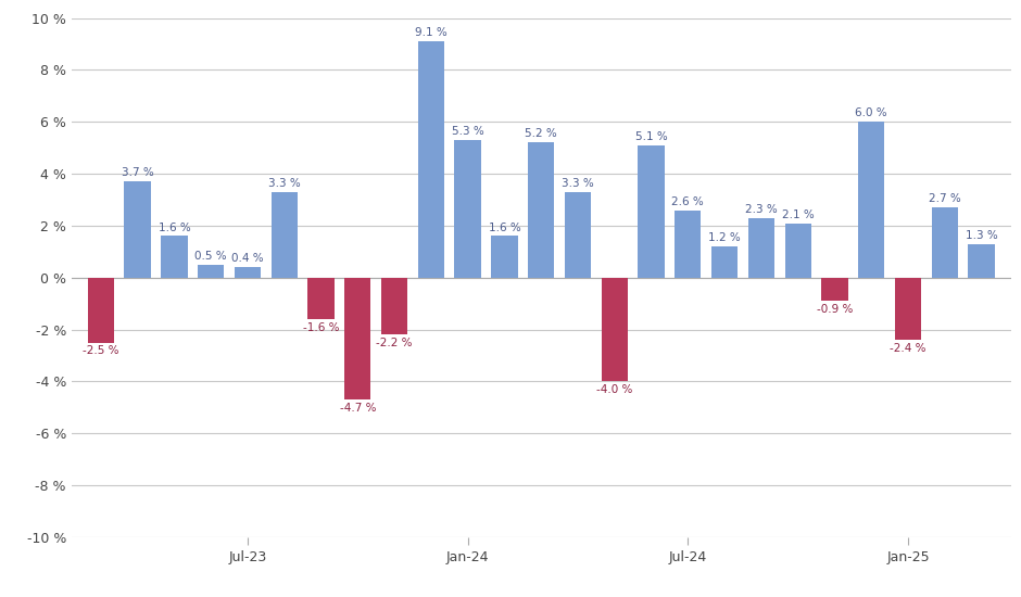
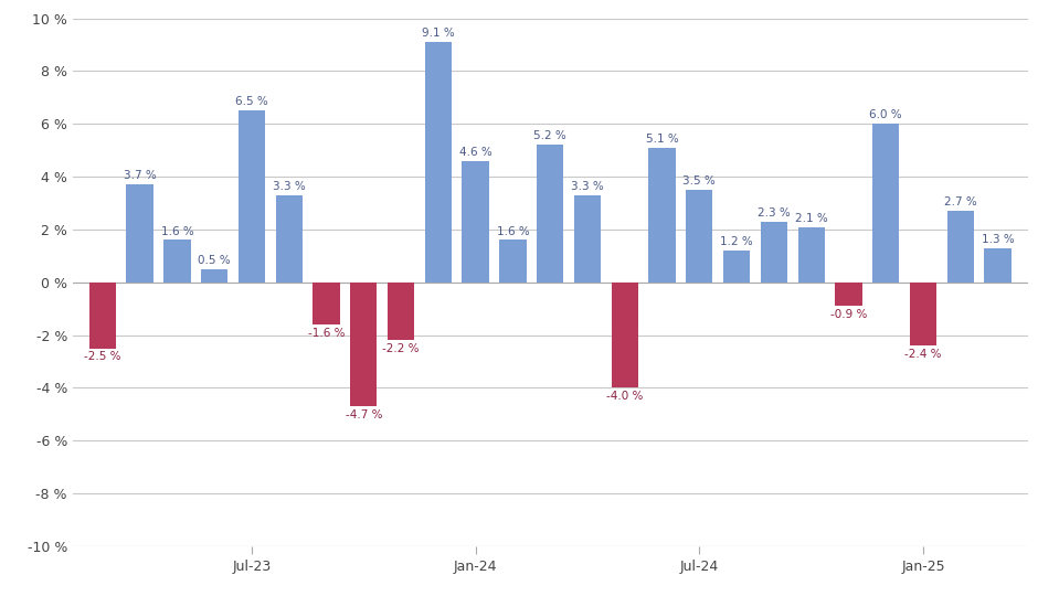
Jul-23: 0.4 -> 6.5
Jan-24: 5.3 -> 4.6
Jul-24: 2.6 -> 3.5
